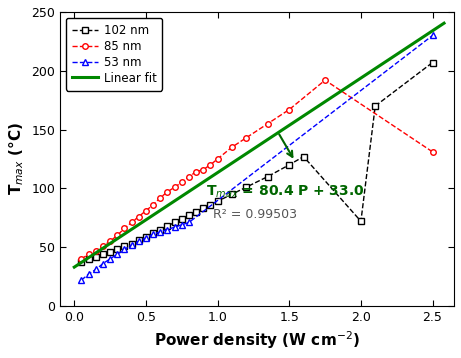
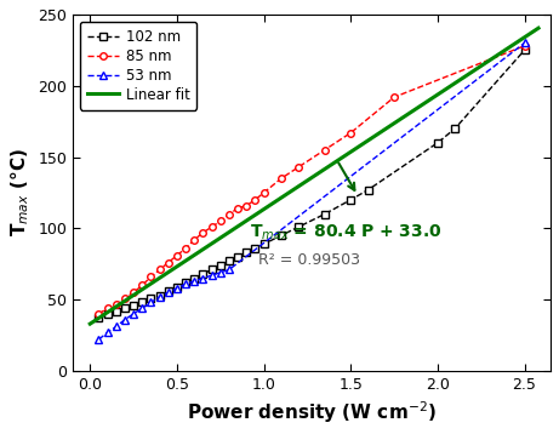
102 nm/2.0: 72 -> 160
102 nm/2.5: 207 -> 225
85 nm/2.5: 131 -> 228
